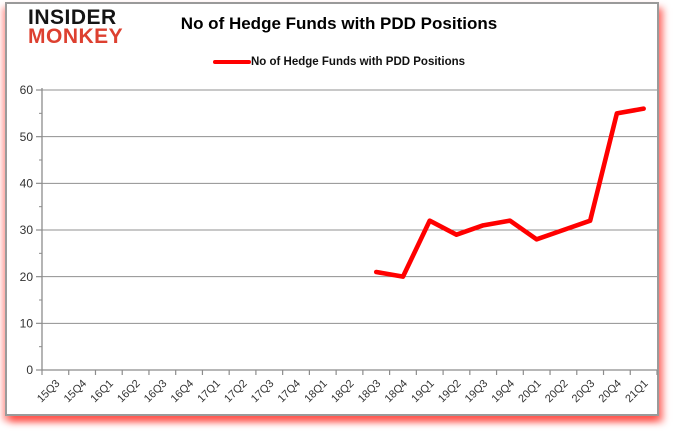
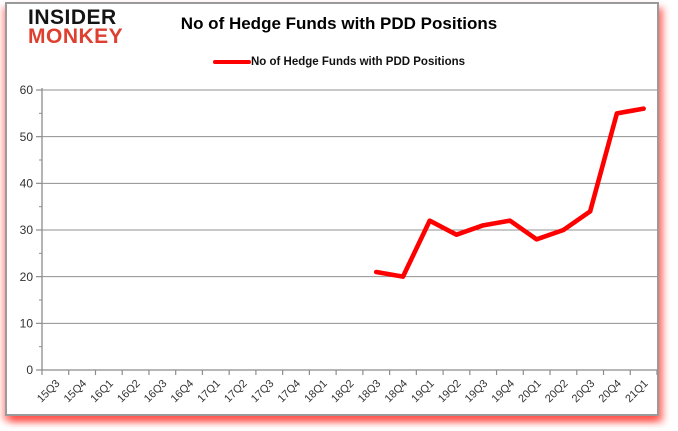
20Q3: 32 -> 34
